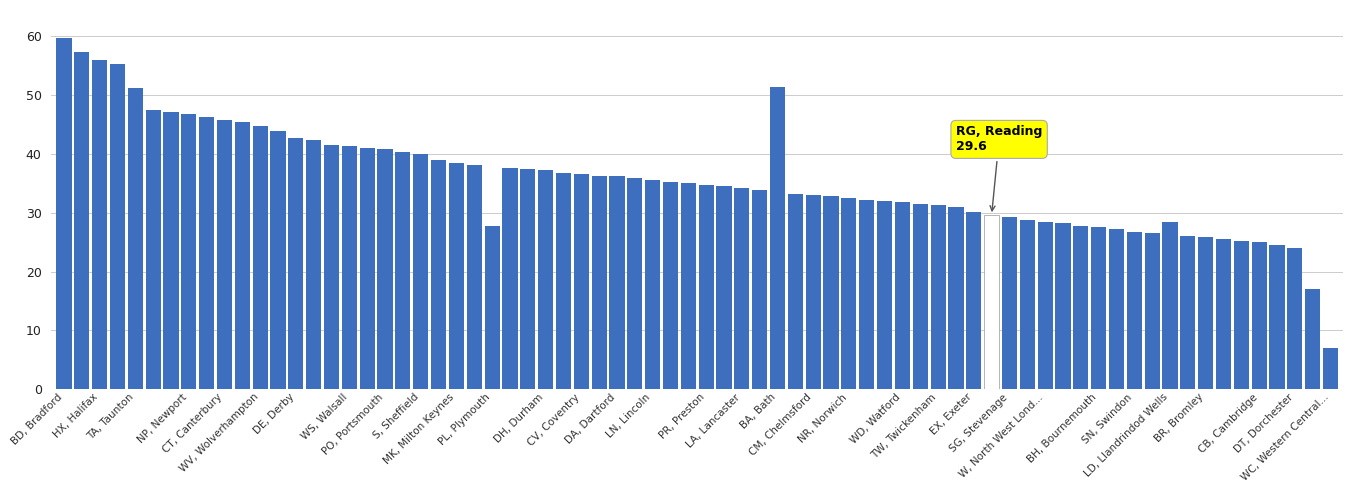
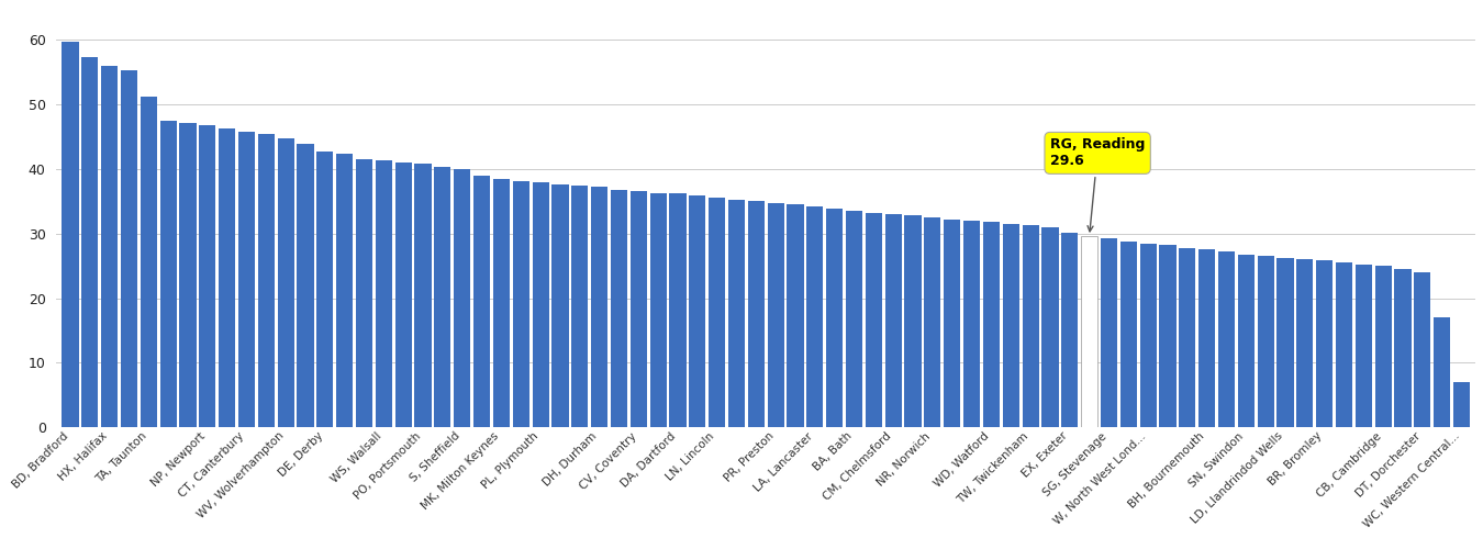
PL, Plymouth: 27.8 -> 38.0
BA, Bath: 51.4 -> 33.5
LD, Llandrindod Wells: 28.4 -> 26.2
